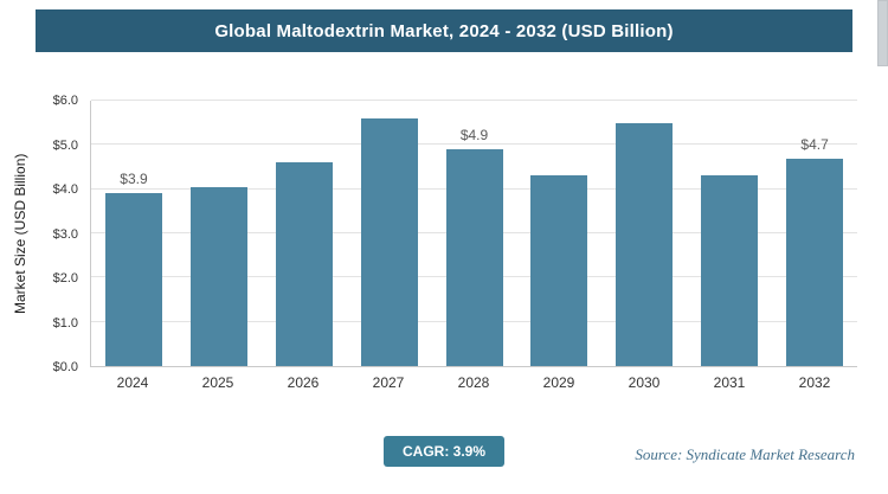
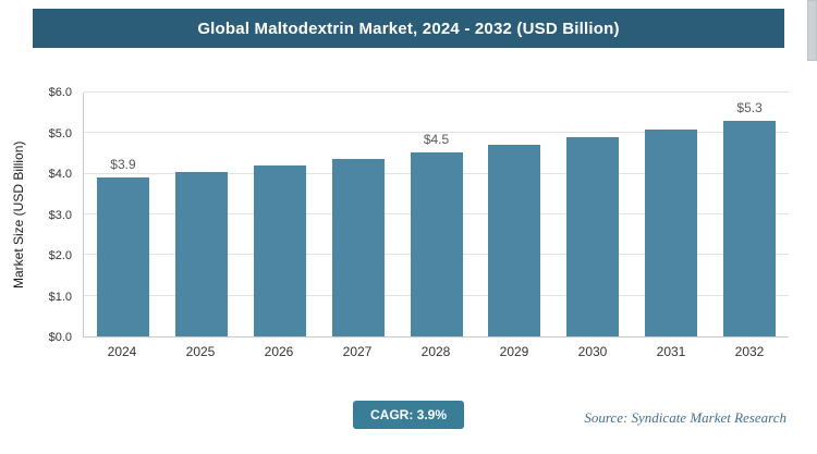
2026: $4.6 -> $4.2
2027: $5.6 -> $4.4
2028: $4.9 -> $4.5
2029: $4.3 -> $4.7
2030: $5.5 -> $4.9
2031: $4.3 -> $5.1
2032: $4.7 -> $5.3
